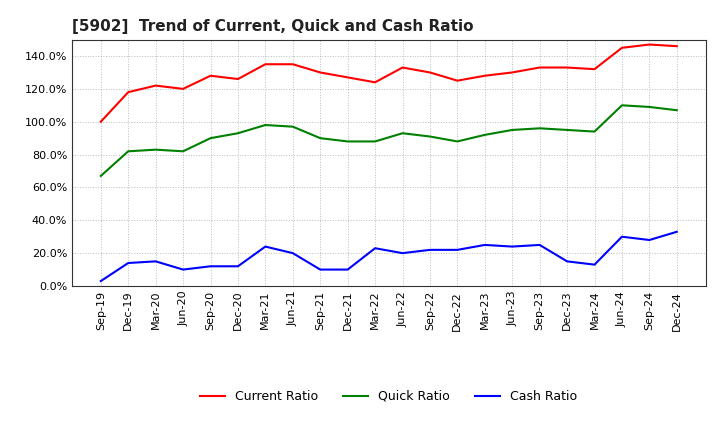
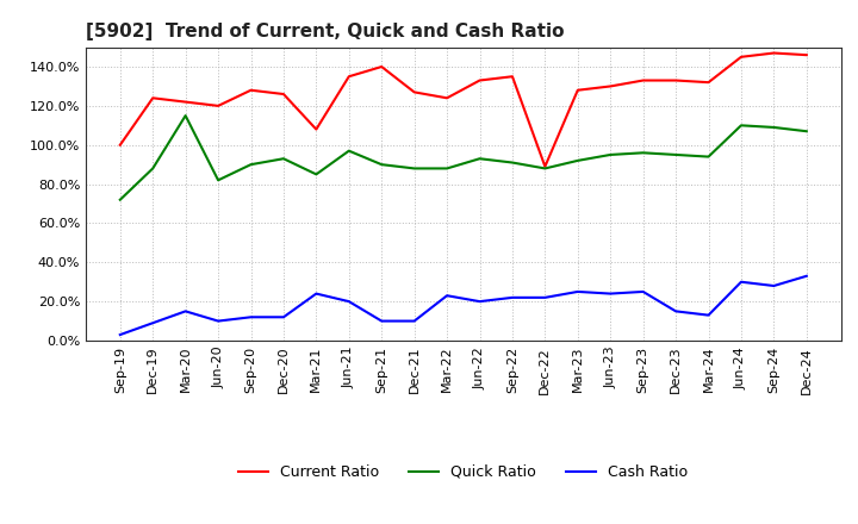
Quick Ratio/Sep-19: 67% -> 72%
Current Ratio/Dec-19: 118% -> 124%
Quick Ratio/Dec-19: 82% -> 88%
Cash Ratio/Dec-19: 14% -> 9%
Quick Ratio/Mar-20: 83% -> 115%
Current Ratio/Mar-21: 135% -> 108%
Quick Ratio/Mar-21: 98% -> 85%
Current Ratio/Sep-21: 130% -> 140%
Current Ratio/Sep-22: 130% -> 135%
Current Ratio/Dec-22: 125% -> 89%
